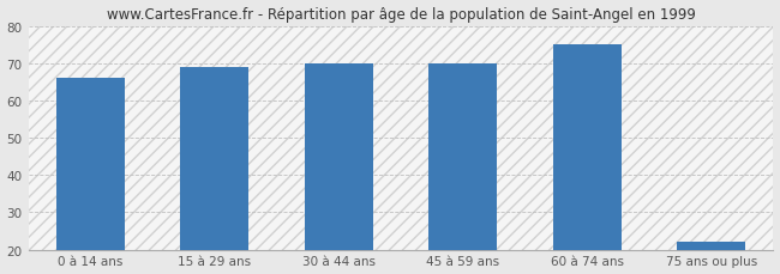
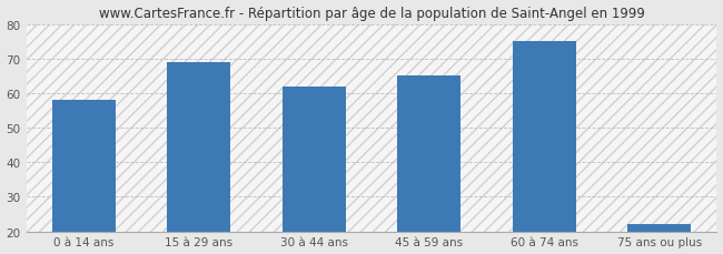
0 à 14 ans: 66 -> 58
30 à 44 ans: 70 -> 62
45 à 59 ans: 70 -> 65
